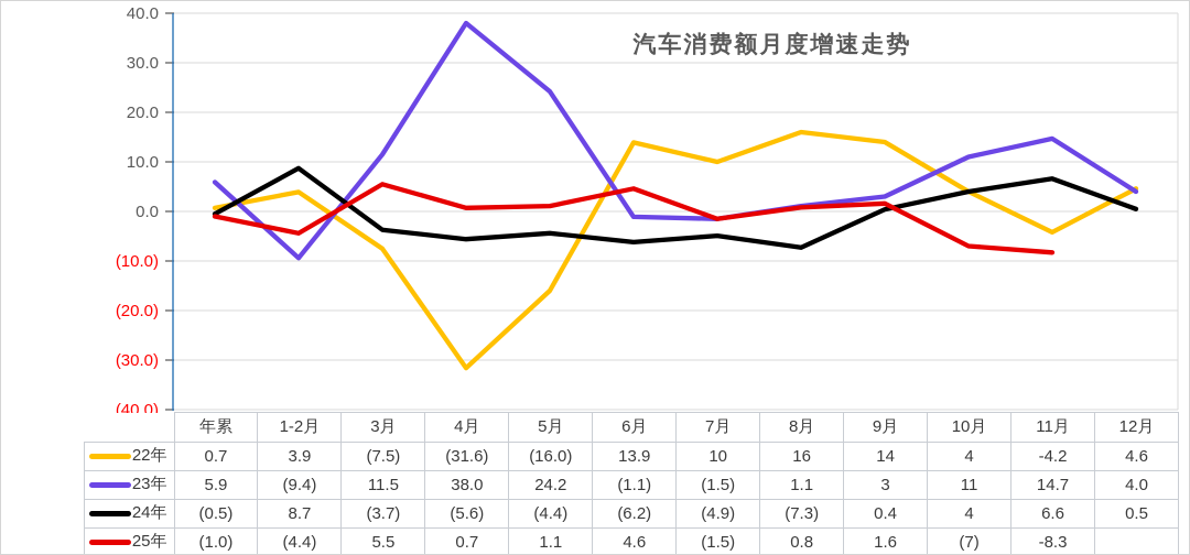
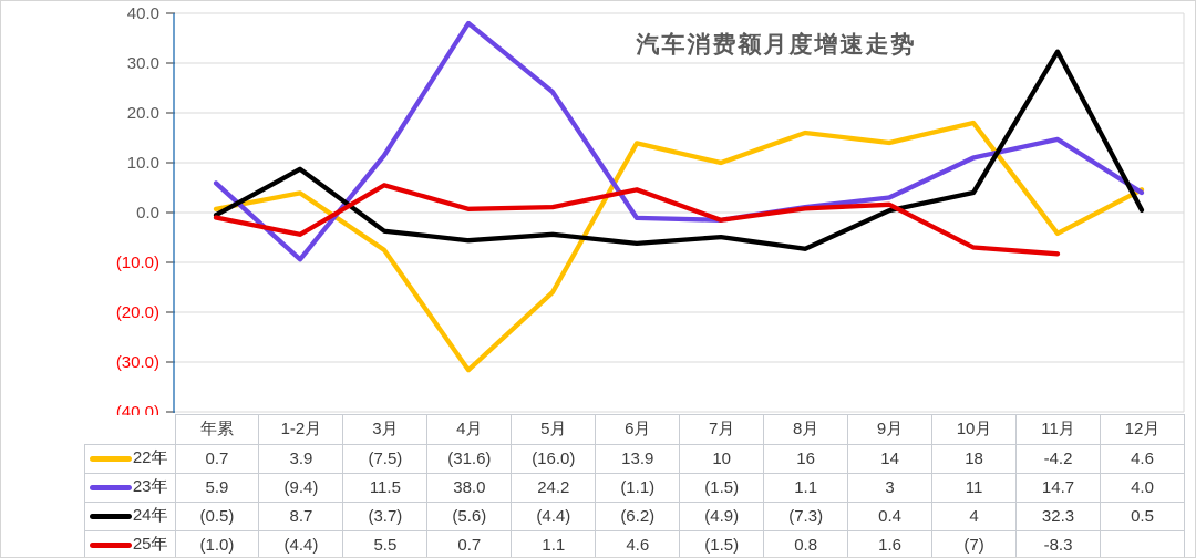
22年/10月: 4 -> 18
24年/11月: 6.6 -> 32.3
